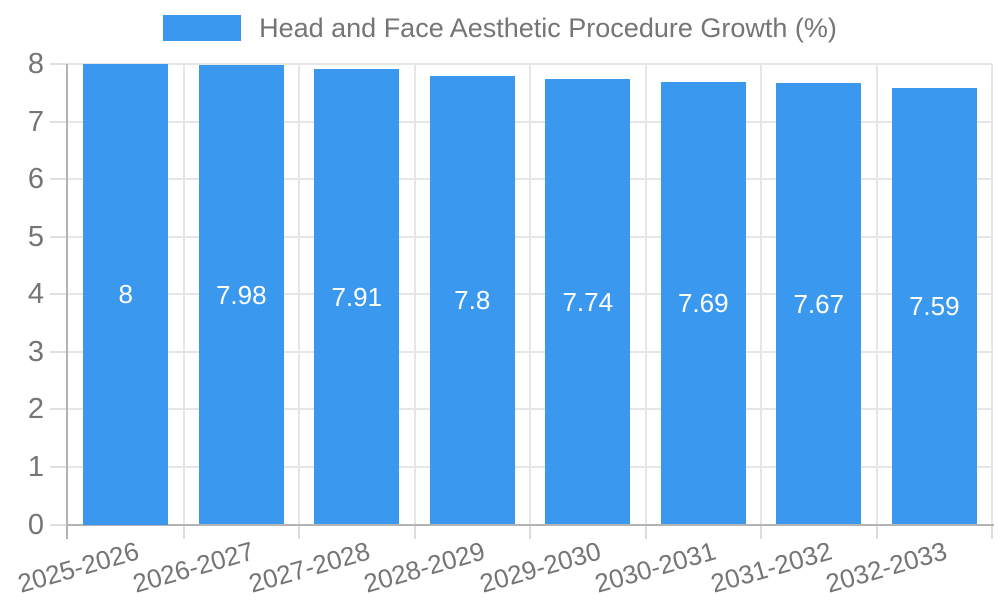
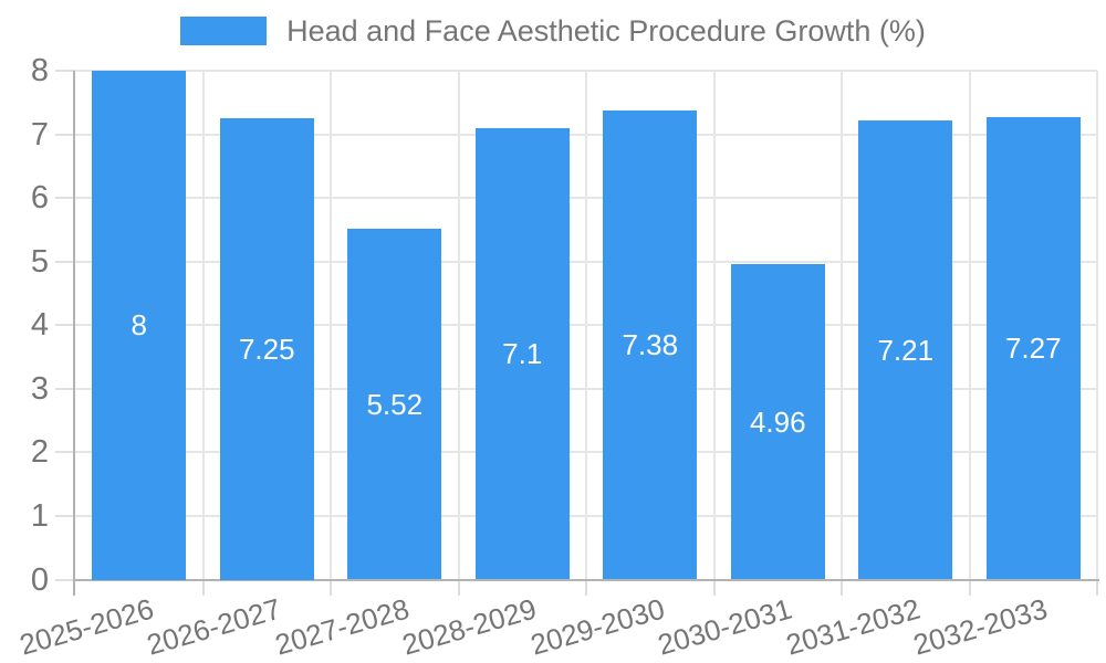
2026-2027: 7.98 -> 7.25
2027-2028: 7.91 -> 5.52
2028-2029: 7.8 -> 7.1
2029-2030: 7.74 -> 7.38
2030-2031: 7.69 -> 4.96
2031-2032: 7.67 -> 7.21
2032-2033: 7.59 -> 7.27
